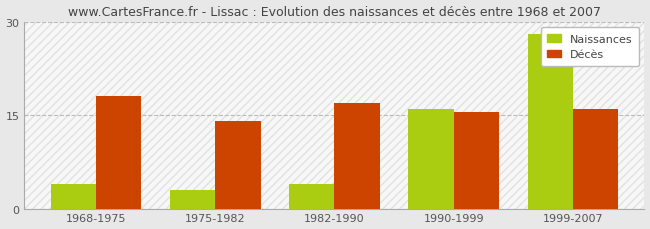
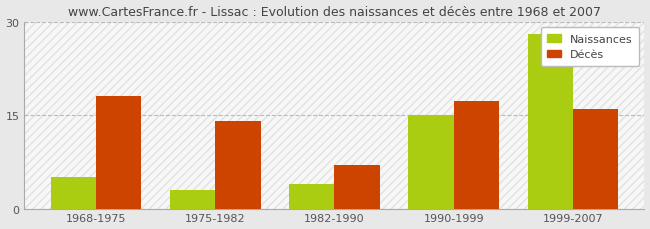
Naissances/1968-1975: 4 -> 5
Décès/1982-1990: 17.0 -> 7.0
Naissances/1990-1999: 16 -> 15
Décès/1990-1999: 15.5 -> 17.2
